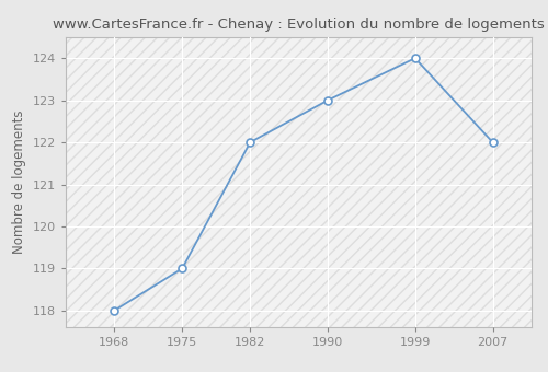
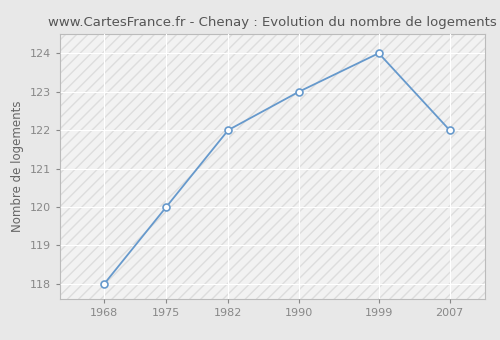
1975: 119 -> 120
